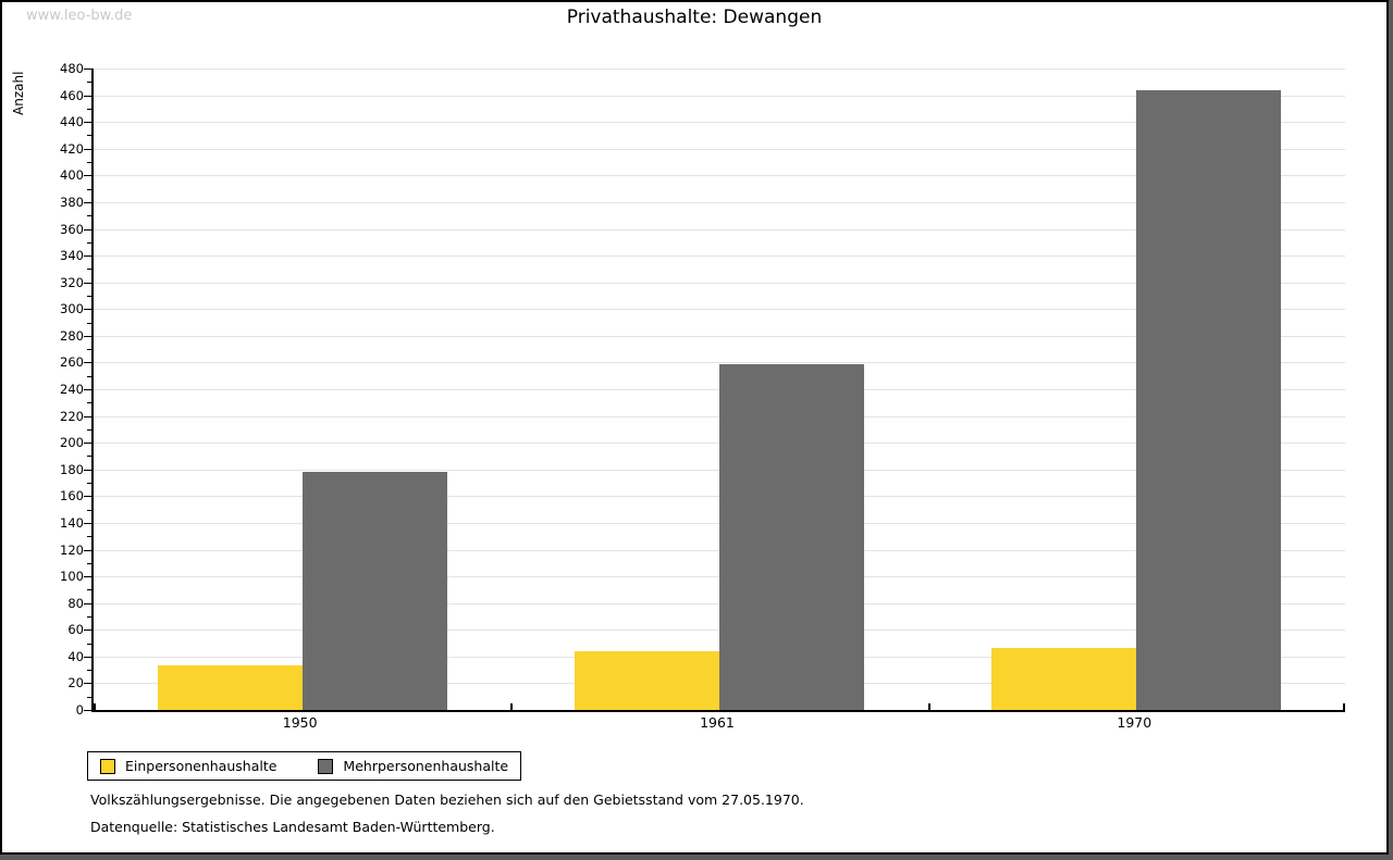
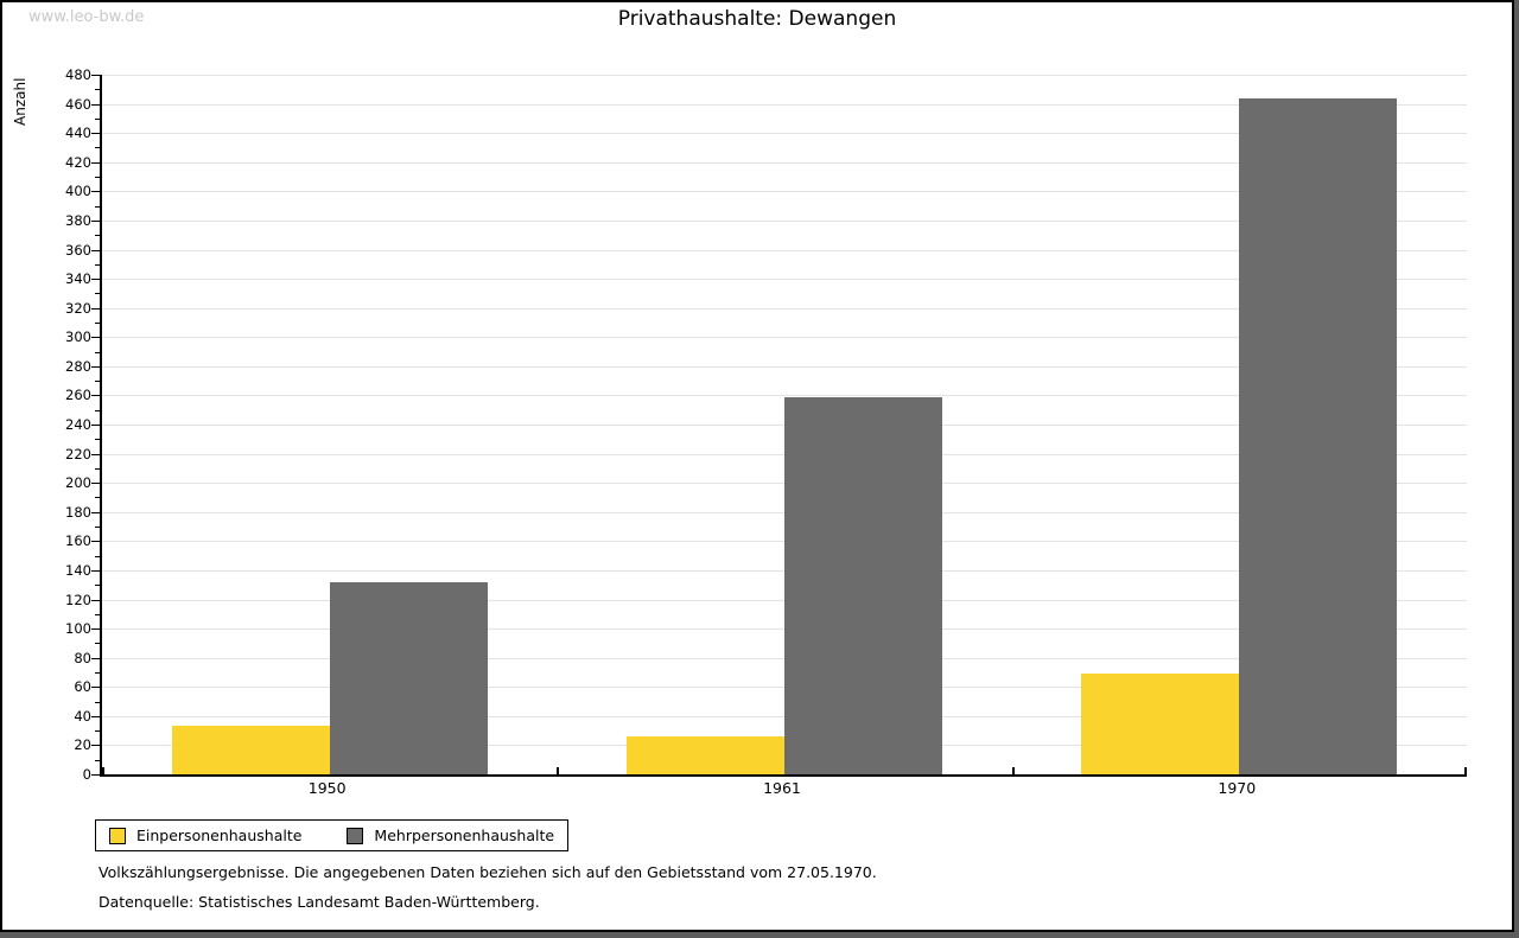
Mehrpersonenhaushalte/1950: 178 -> 132
Einpersonenhaushalte/1961: 44 -> 26
Einpersonenhaushalte/1970: 46 -> 69
